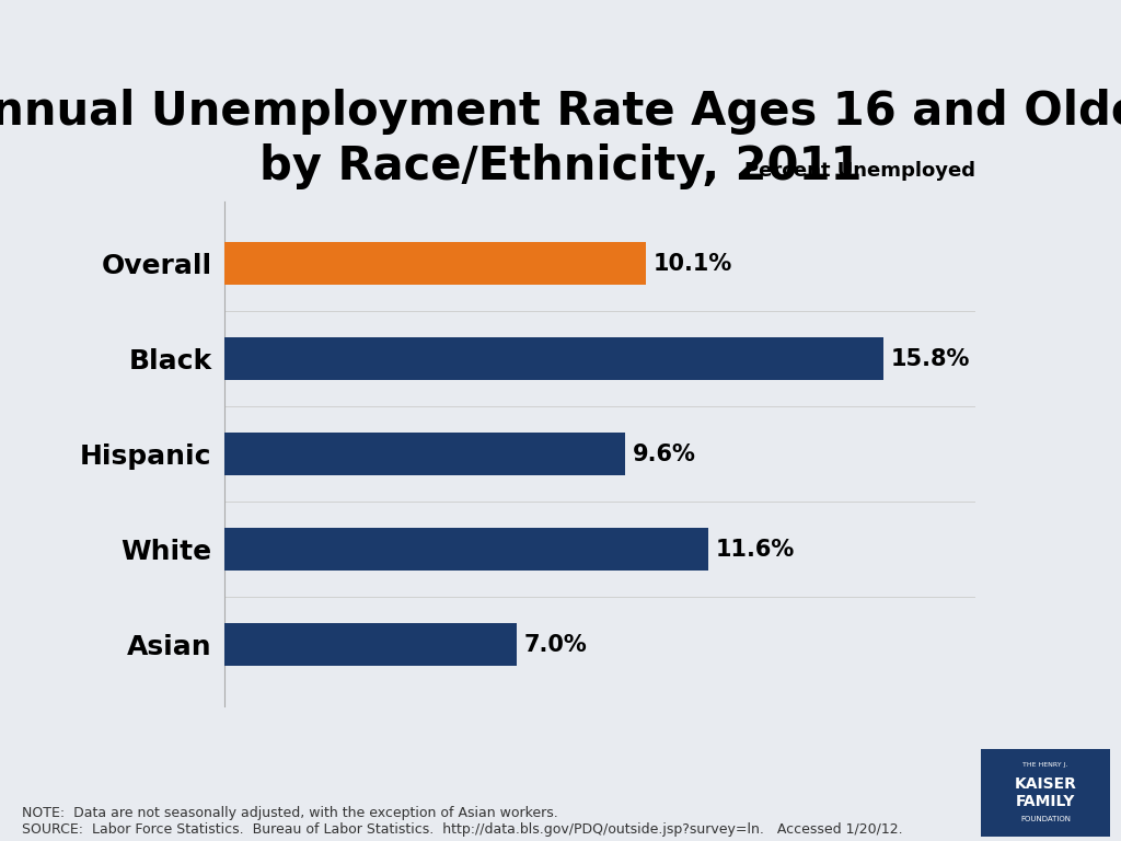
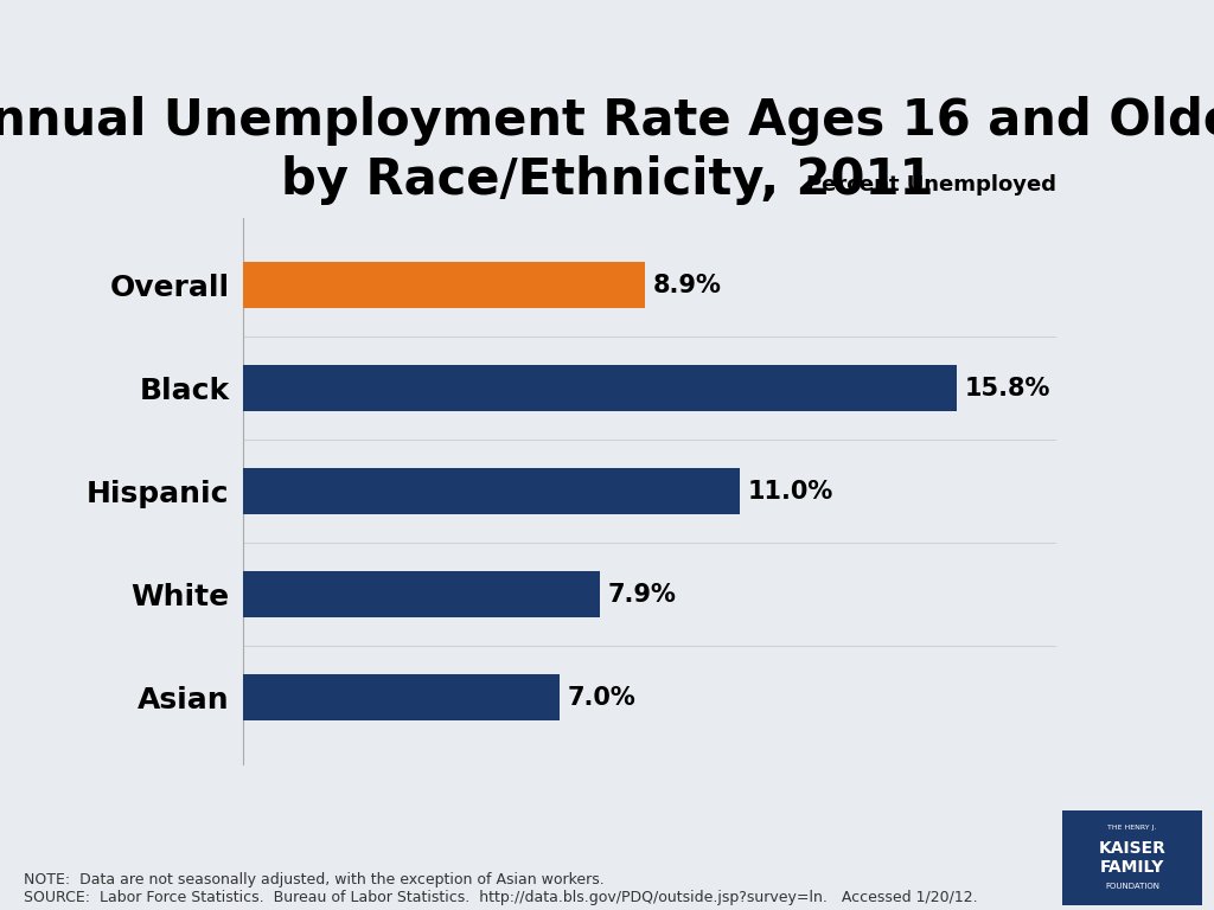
Overall: 10.1% -> 8.9%
Hispanic: 9.6% -> 11.0%
White: 11.6% -> 7.9%
